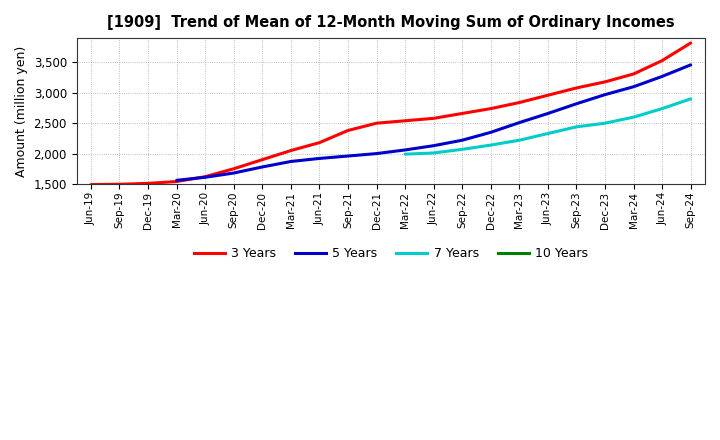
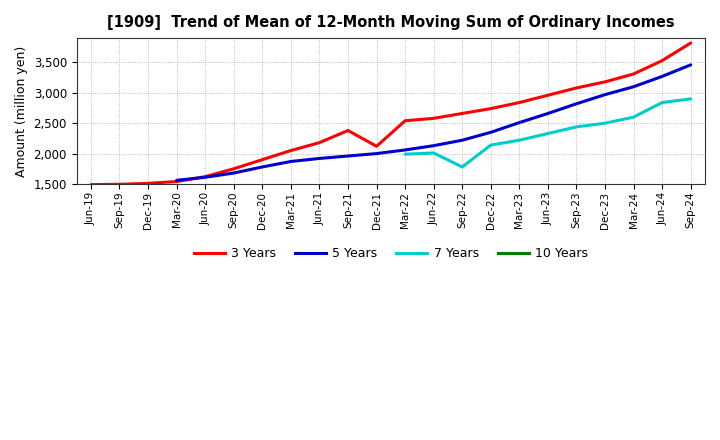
3 Years/Dec-21: 2,500 -> 2,120
7 Years/Sep-22: 2,070 -> 1,780
7 Years/Jun-24: 2,740 -> 2,840
